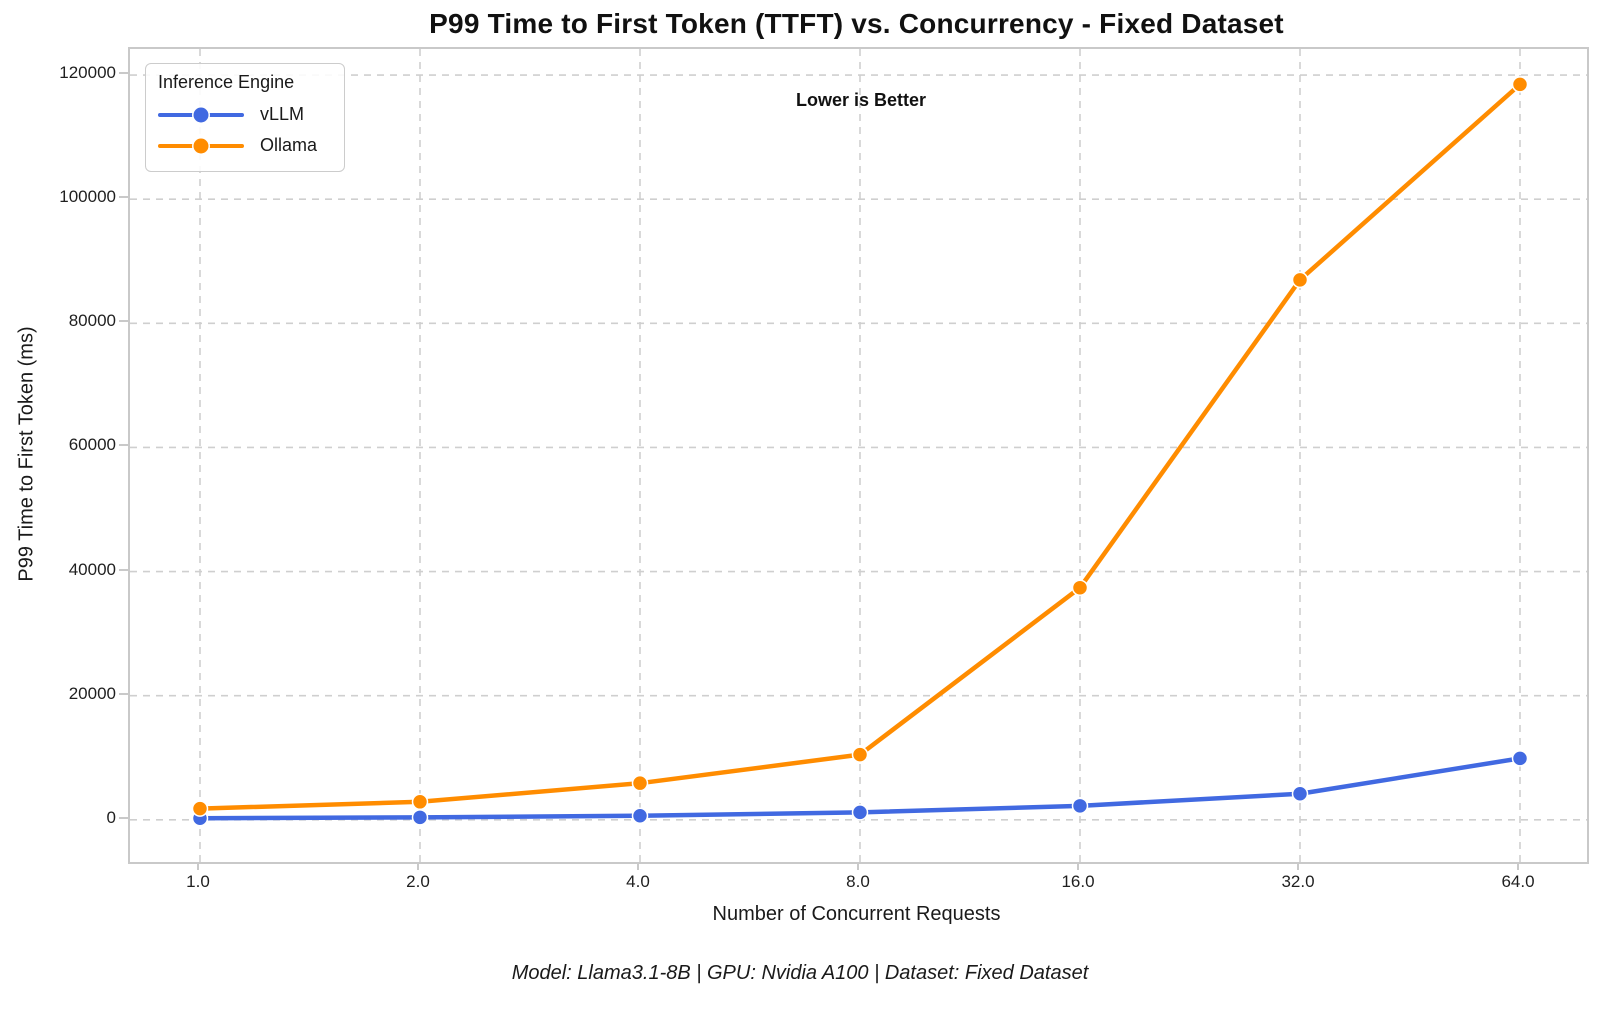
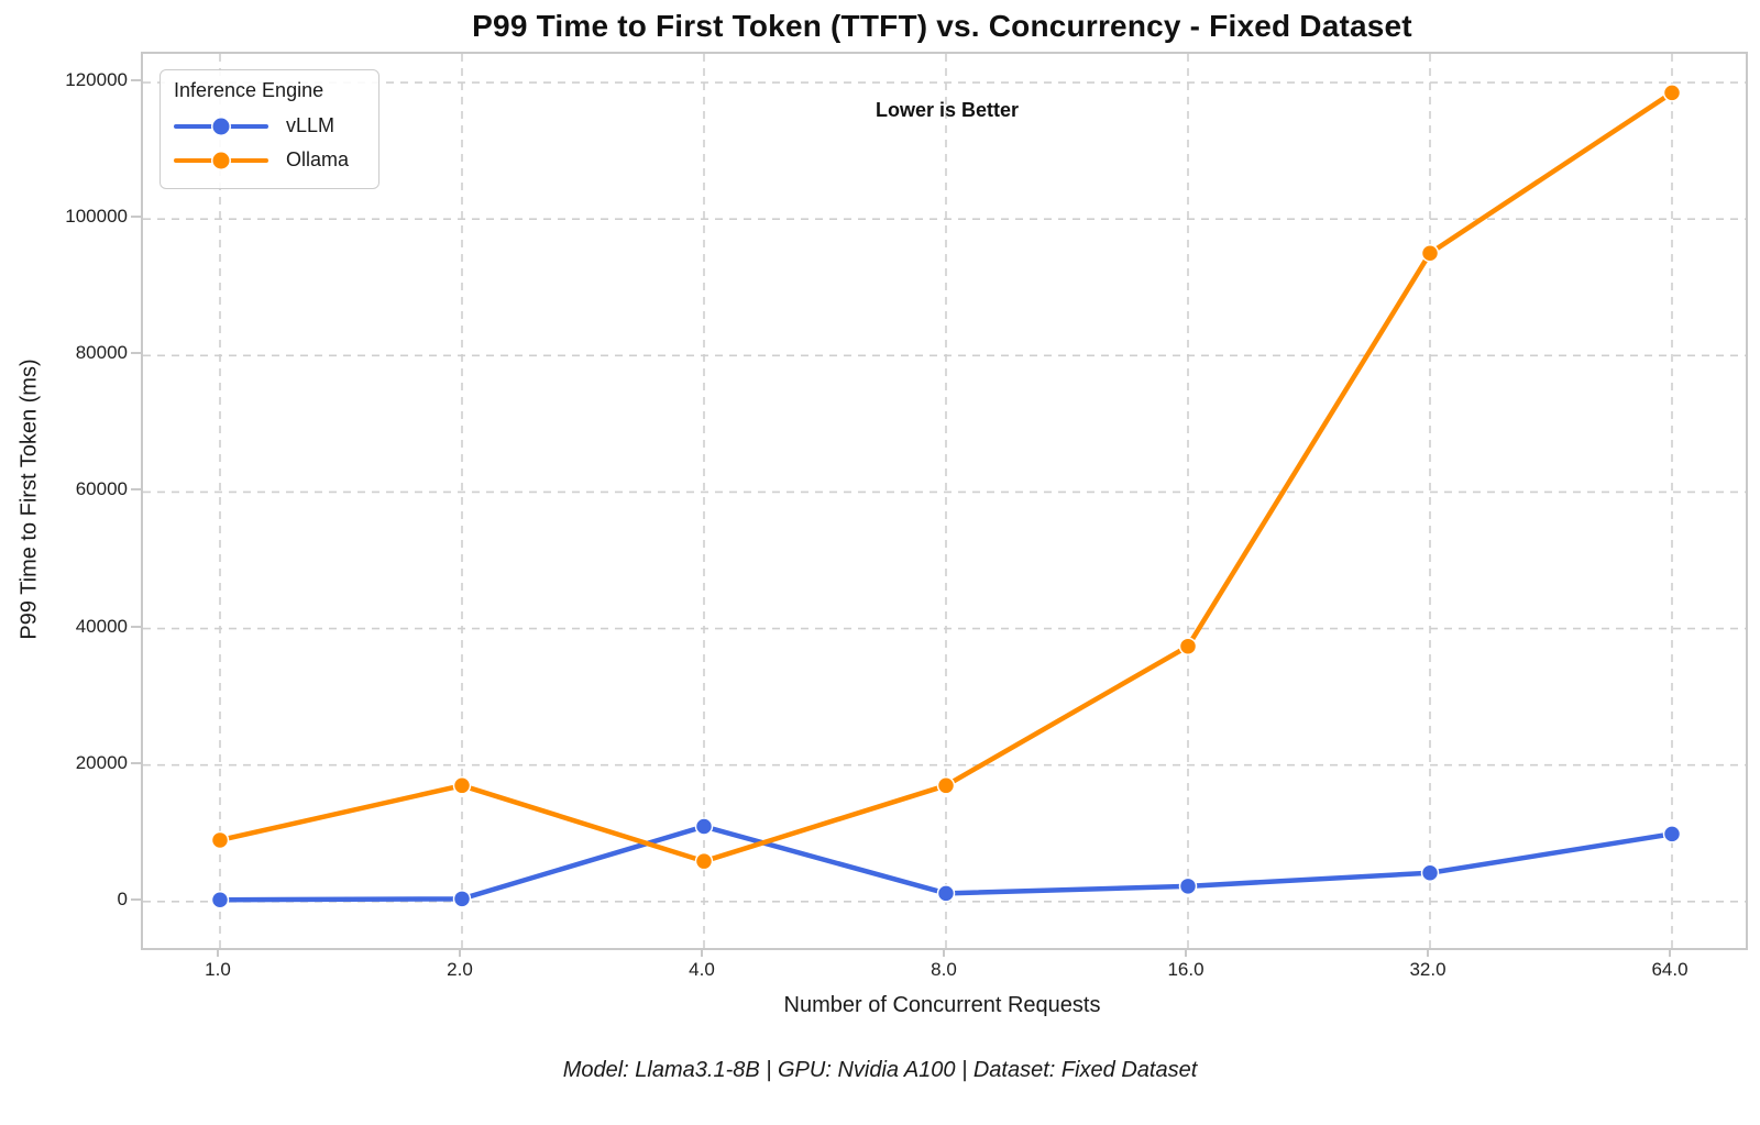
Ollama/1.0: 2000 -> 9000
Ollama/2.0: 3000 -> 17000
vLLM/4.0: 1000 -> 11000
Ollama/8.0: 10000 -> 17000
Ollama/32.0: 87000 -> 95000
